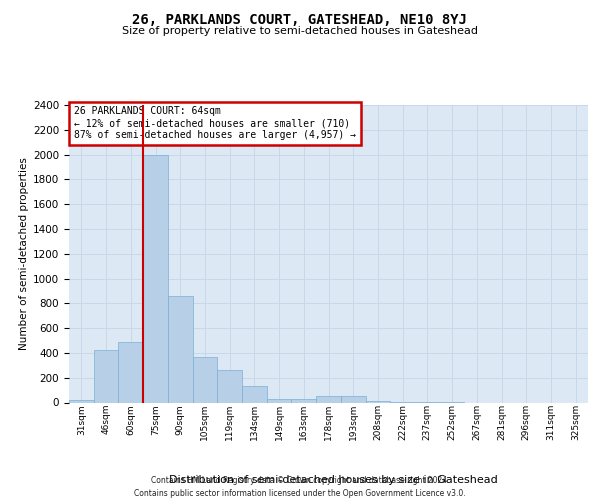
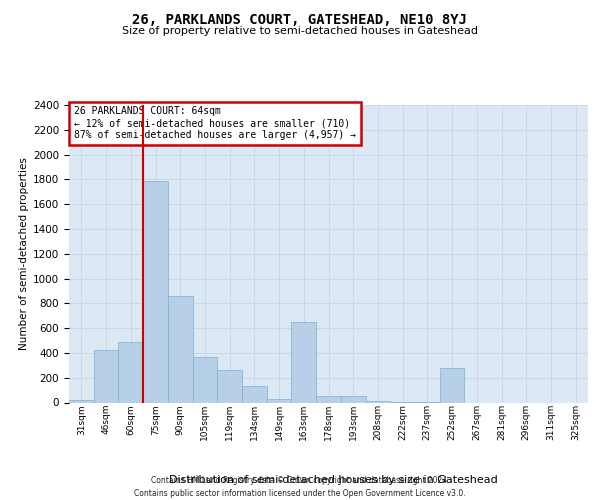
75sqm: 2000 -> 1790
163sqm: 30 -> 650
252sqm: 0 -> 280
